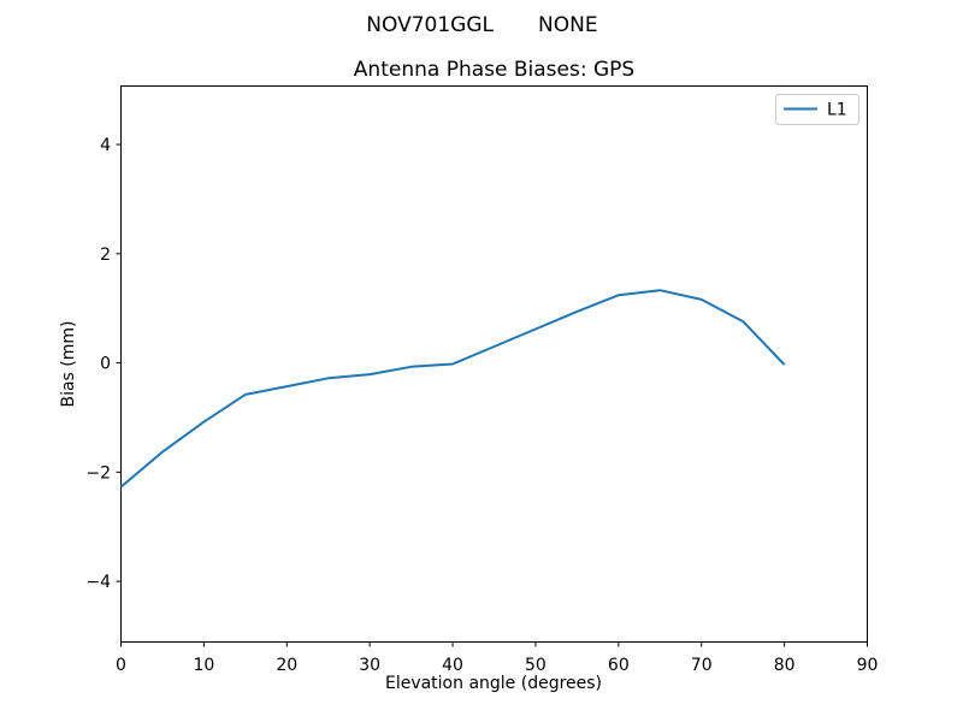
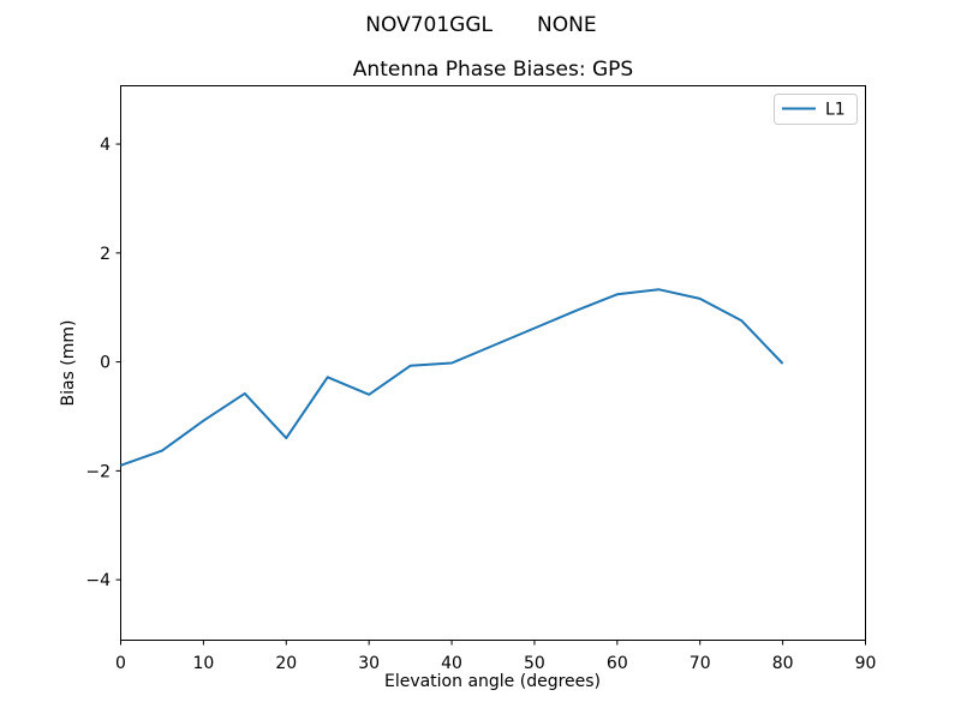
0: -2.3 -> -1.9
20: -0.4 -> -1.4
30: -0.2 -> -0.6
